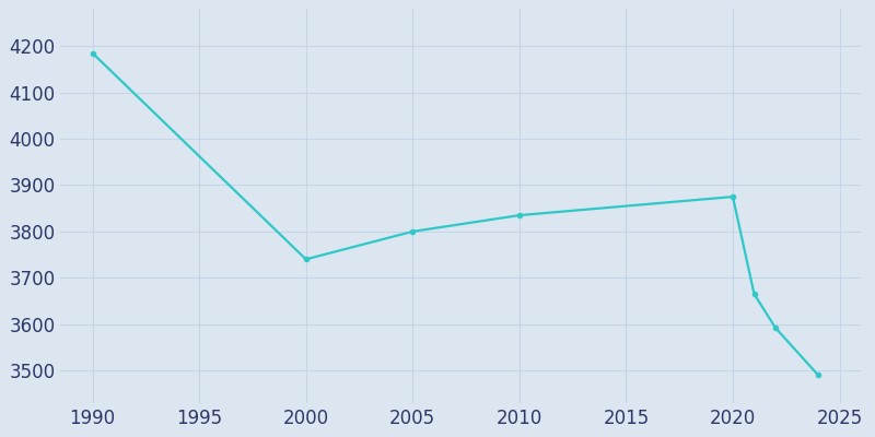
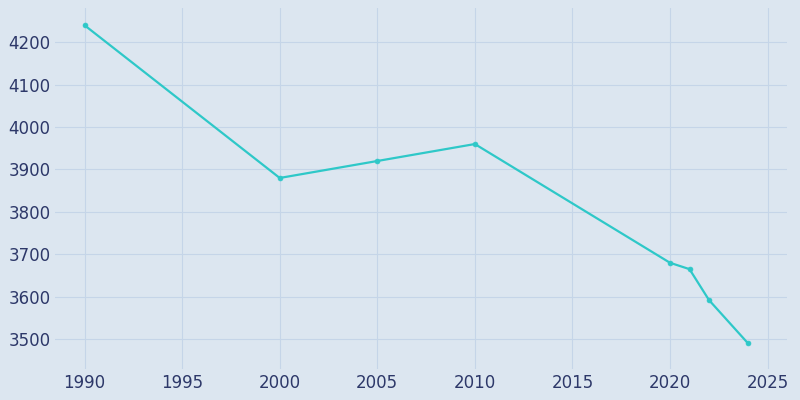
1990: 4185 -> 4240
2000: 3740 -> 3880
2005: 3800 -> 3920
2010: 3835 -> 3960
2020: 3875 -> 3680
